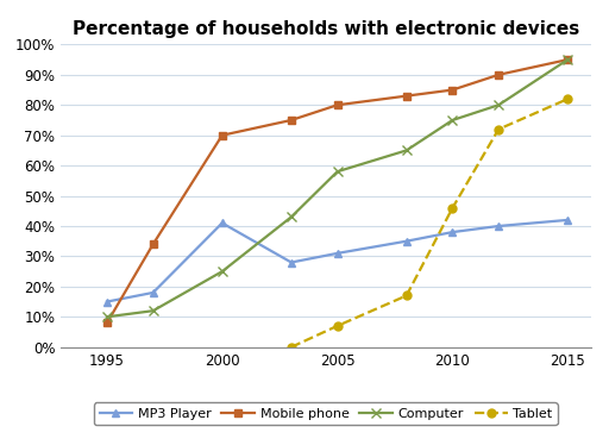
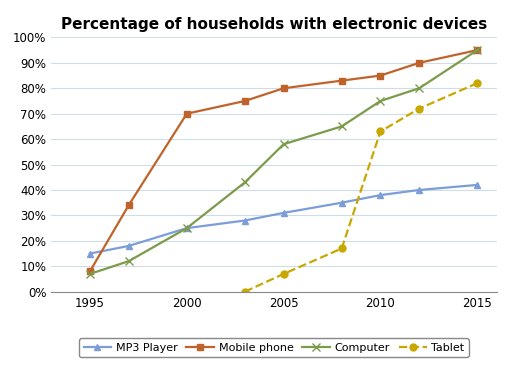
Computer/1995: 10% -> 7%
MP3 Player/2000: 41% -> 25%
Tablet/2010: 46% -> 63%
